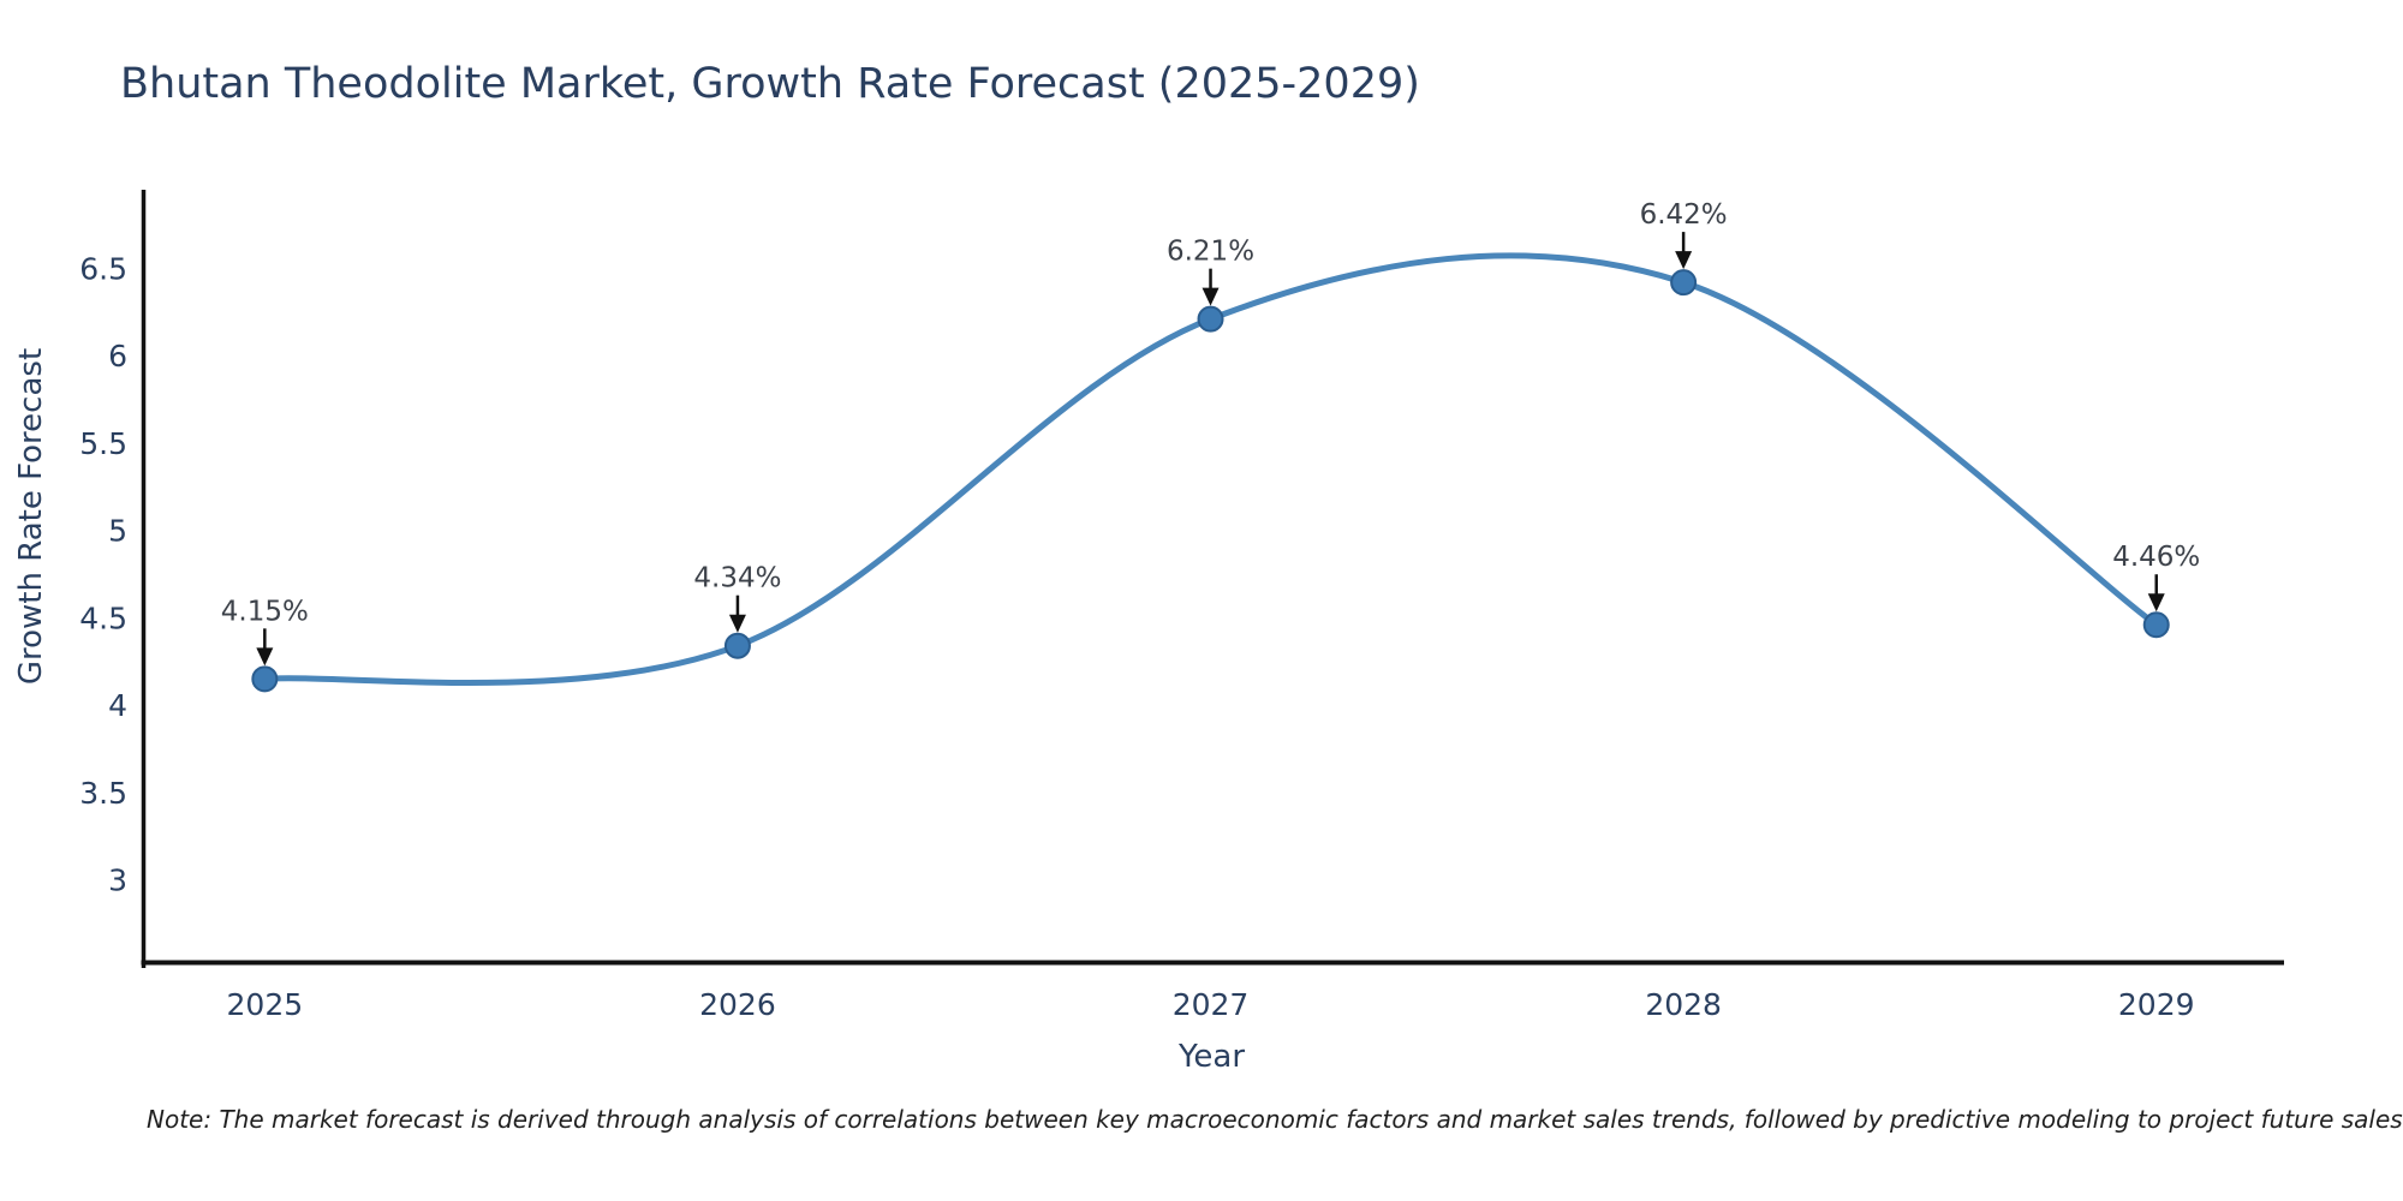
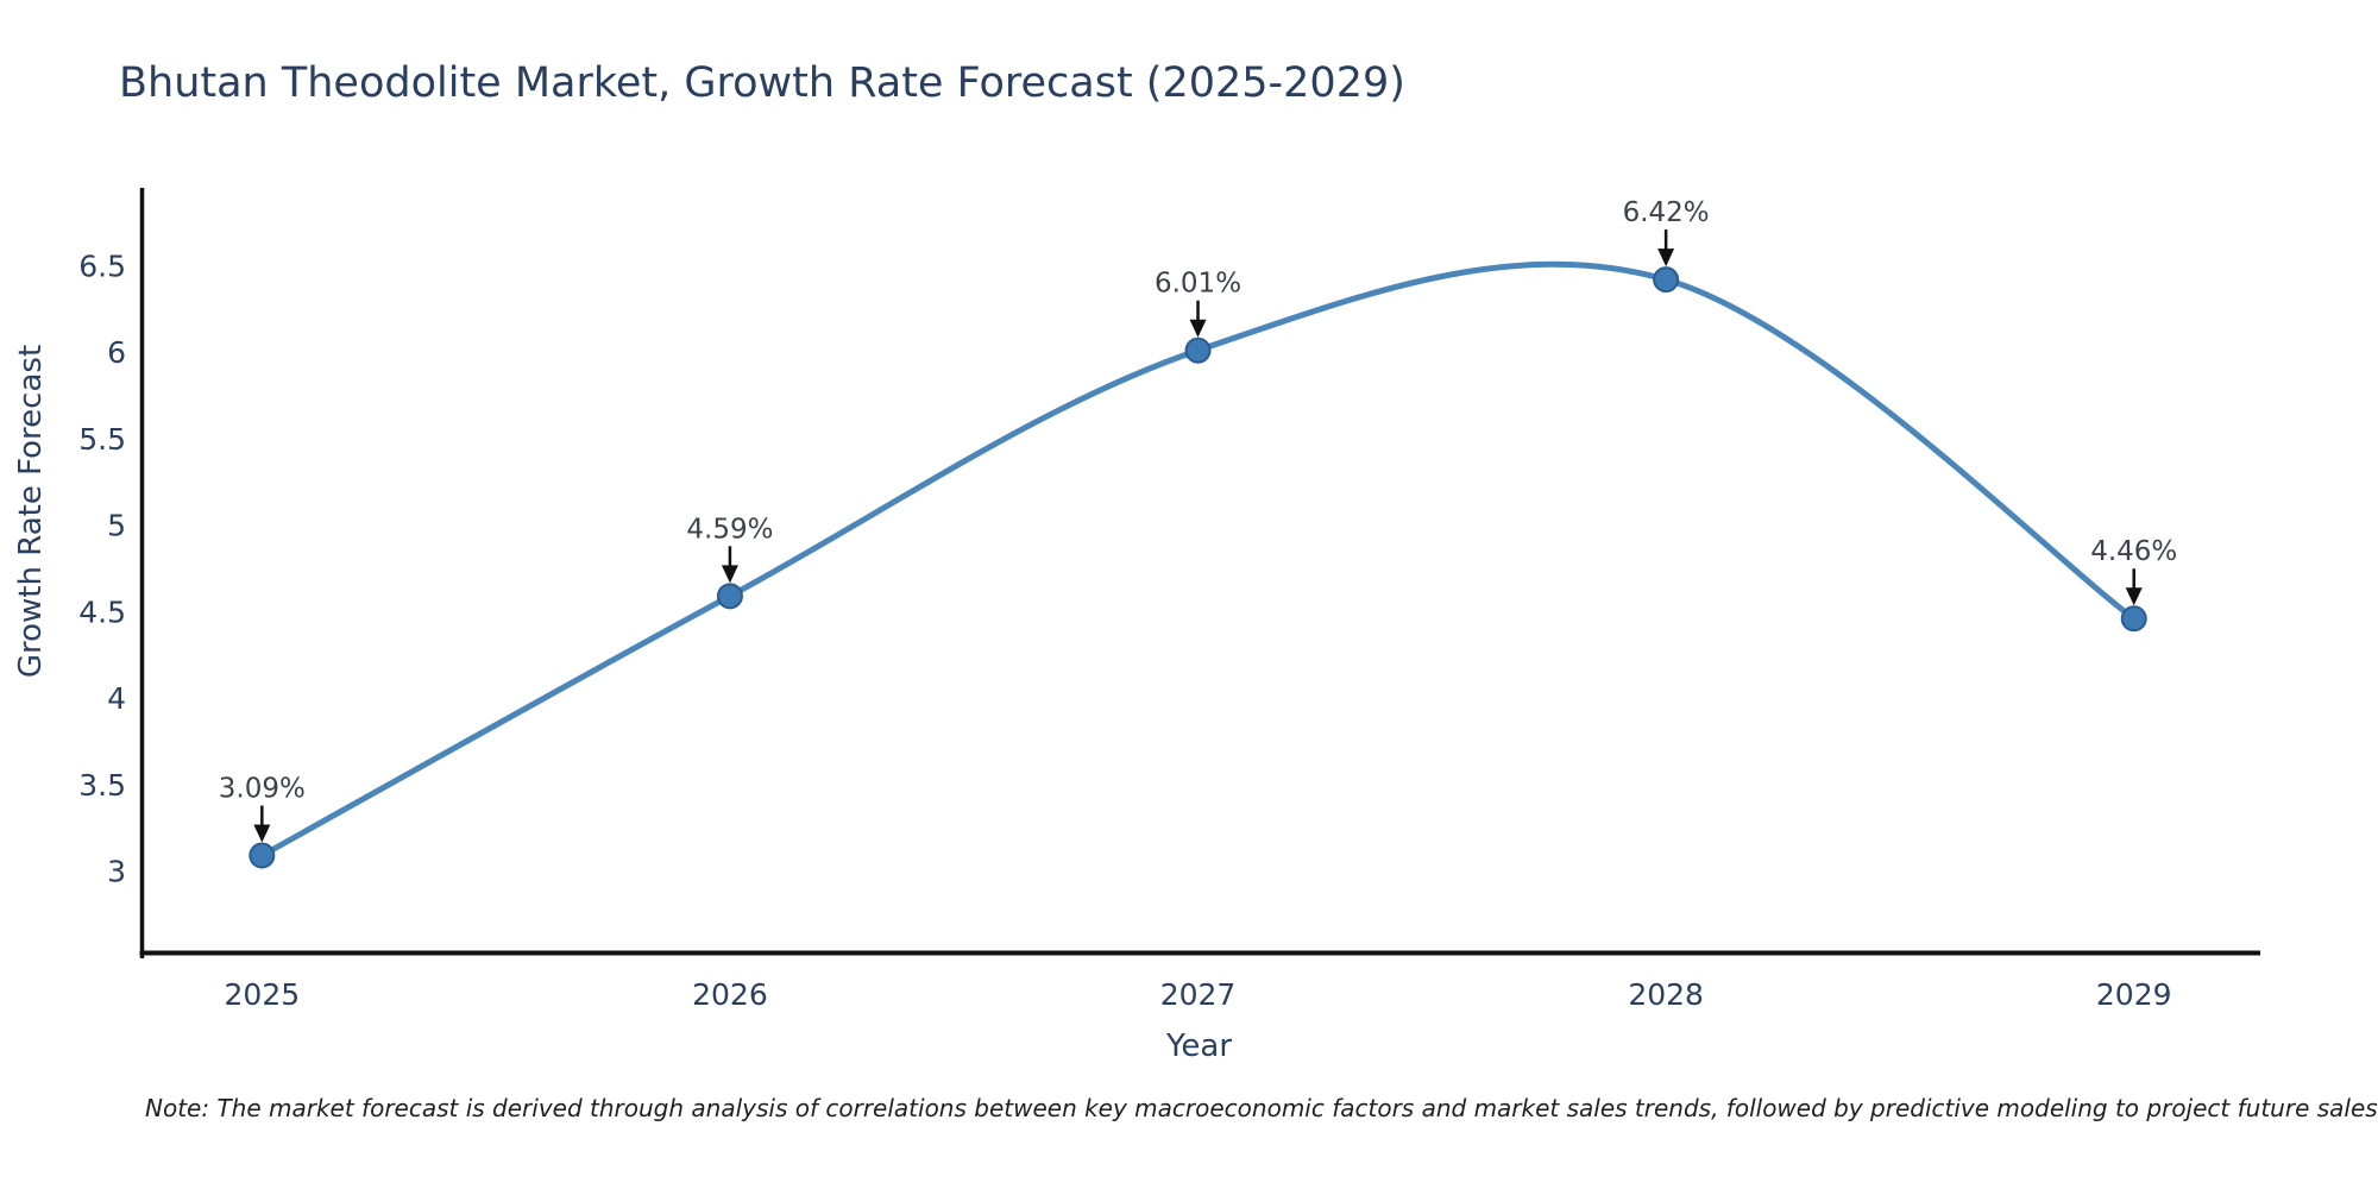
2025: 4.15% -> 3.09%
2026: 4.34% -> 4.59%
2027: 6.21% -> 6.01%
